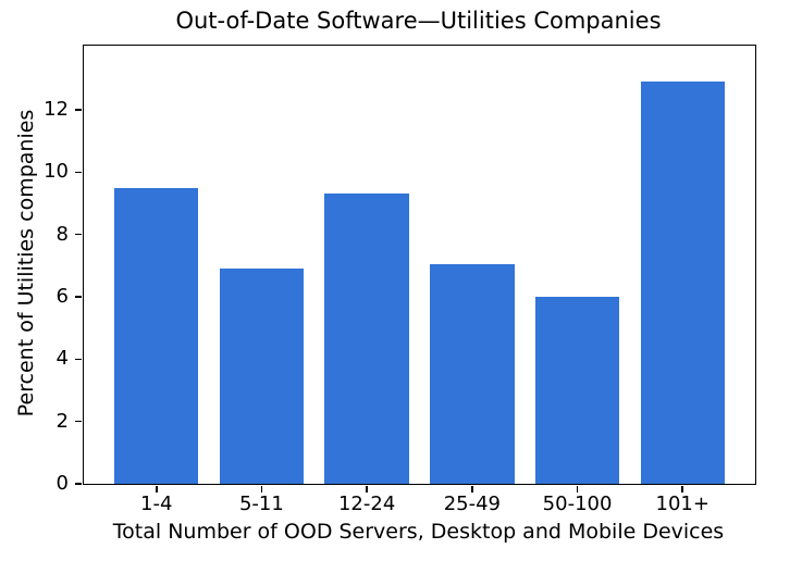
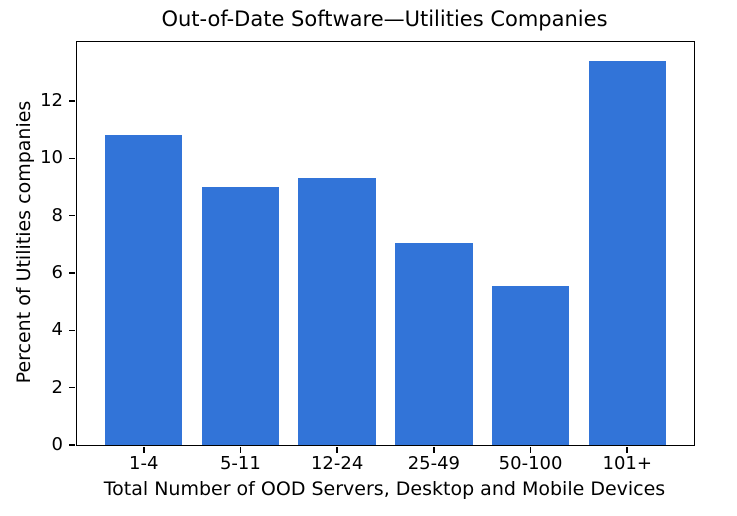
1-4: 9.5 -> 10.8
5-11: 6.9 -> 9.0
50-100: 6.0 -> 5.5
101+: 12.9 -> 13.4
